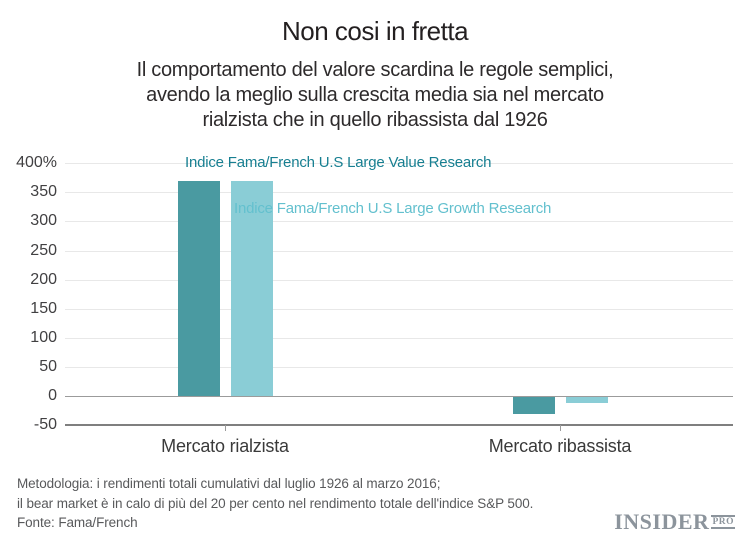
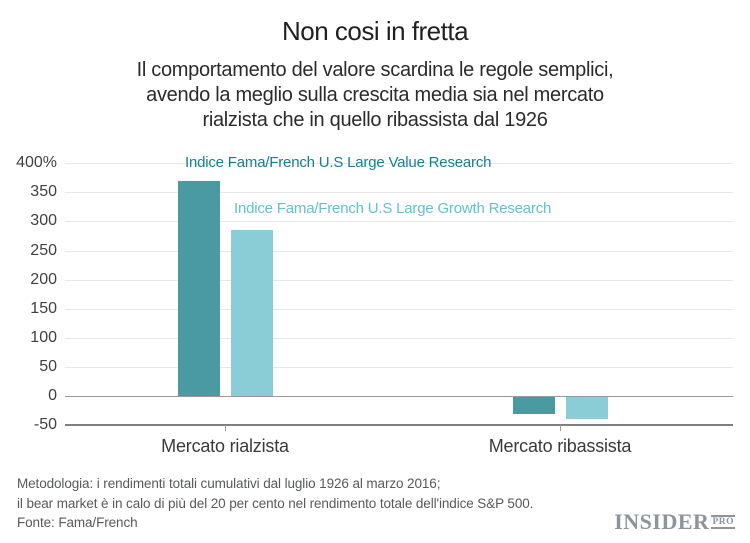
Indice Fama/French U.S Large Growth Research/Mercato rialzista: 370% -> 280%
Indice Fama/French U.S Large Growth Research/Mercato ribassista: -10% -> -40%
